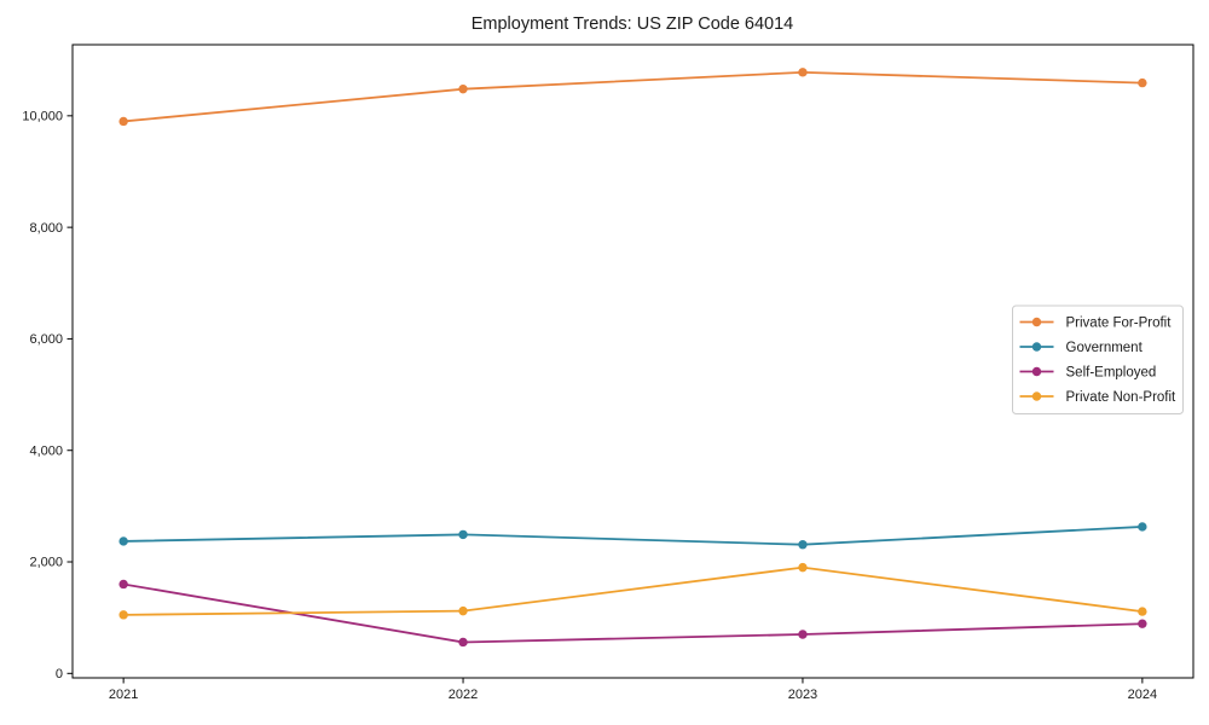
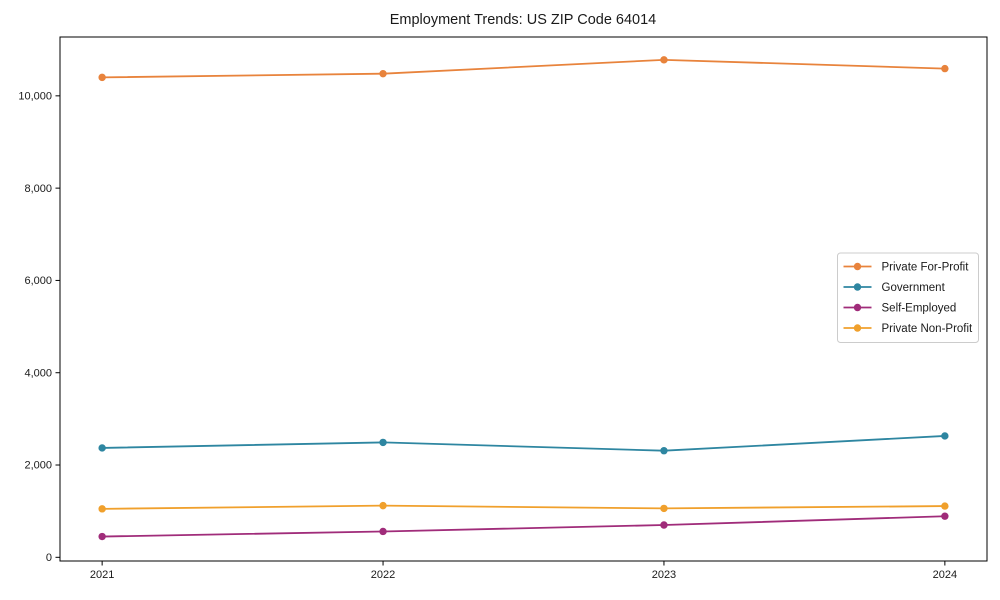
Private For-Profit/2021: 9900 -> 10400
Self-Employed/2021: 1600 -> 400
Private Non-Profit/2023: 1900 -> 1100
